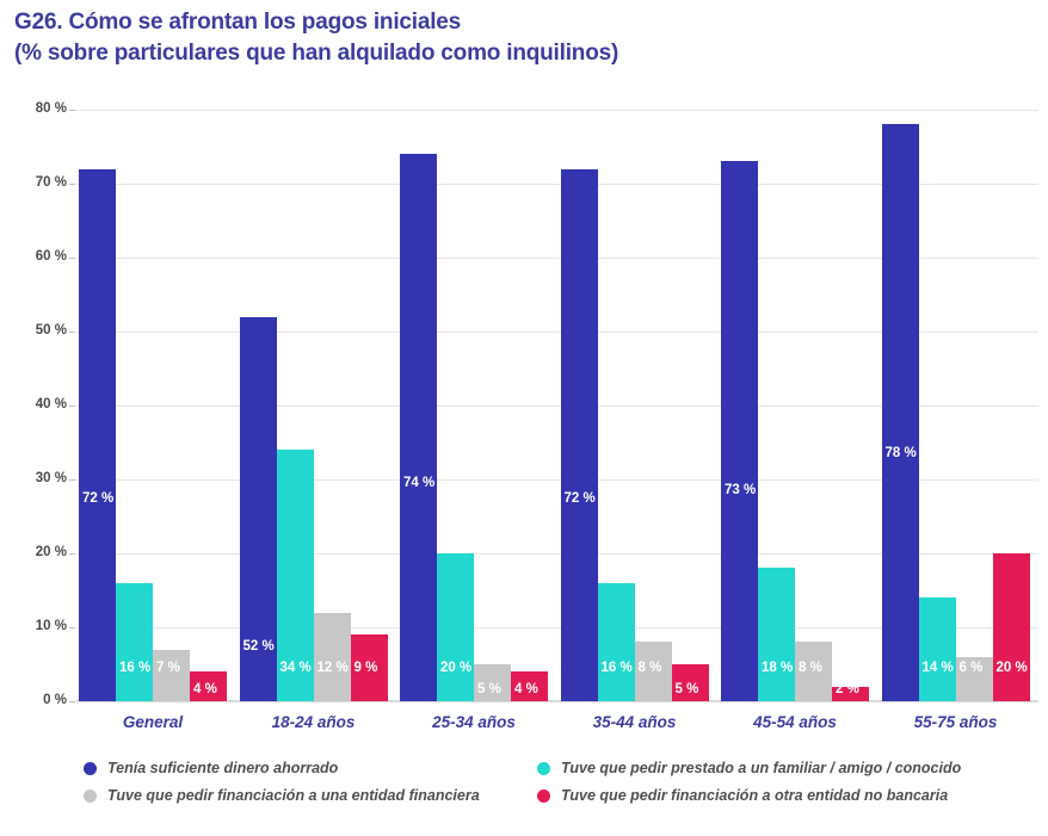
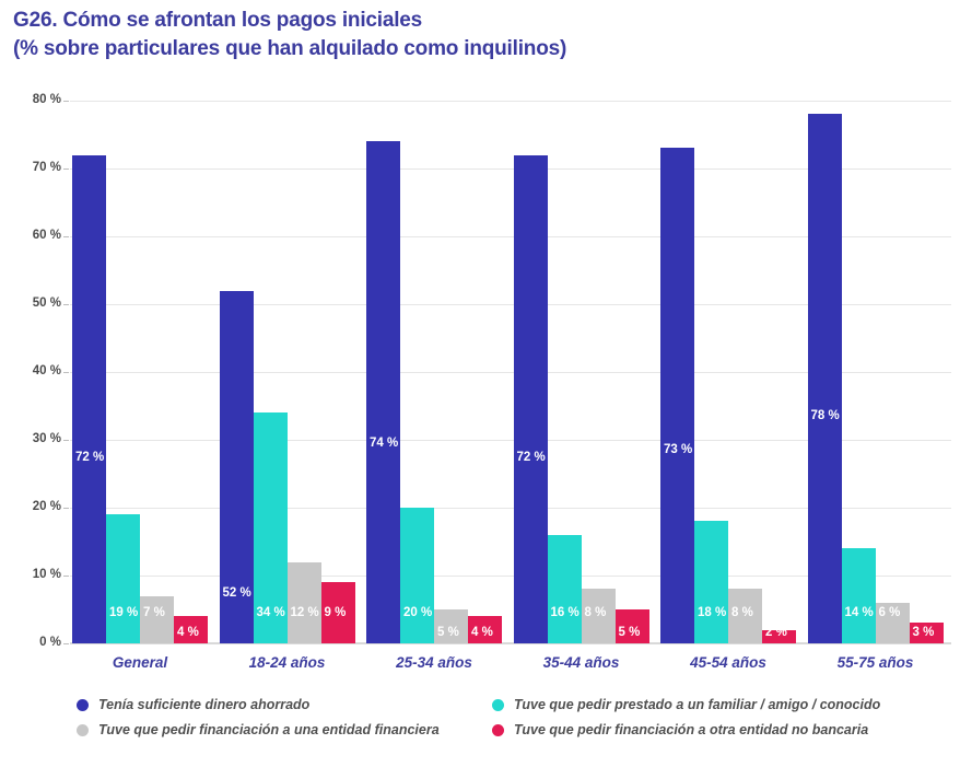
Tuve que pedir prestado a un familiar / amigo / conocido/General: 16 -> 19
Tuve que pedir financiación a otra entidad no bancaria/55-75 años: 20 -> 3
